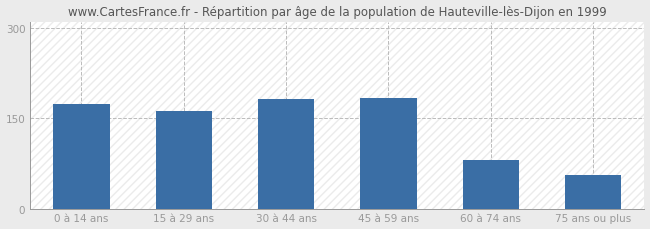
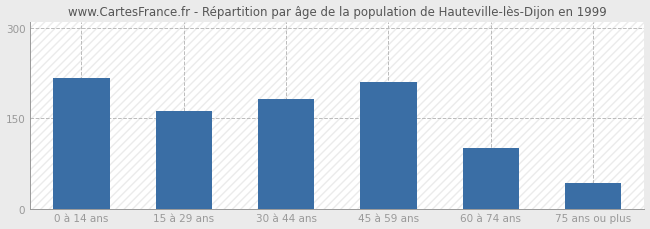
0 à 14 ans: 173 -> 216
45 à 59 ans: 184 -> 210
60 à 74 ans: 80 -> 100
75 ans ou plus: 55 -> 42
